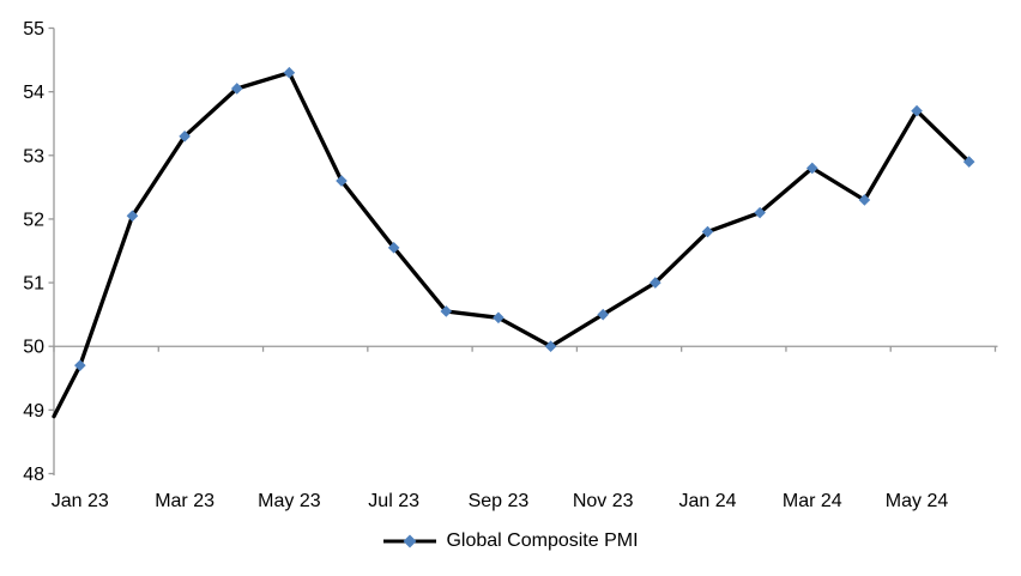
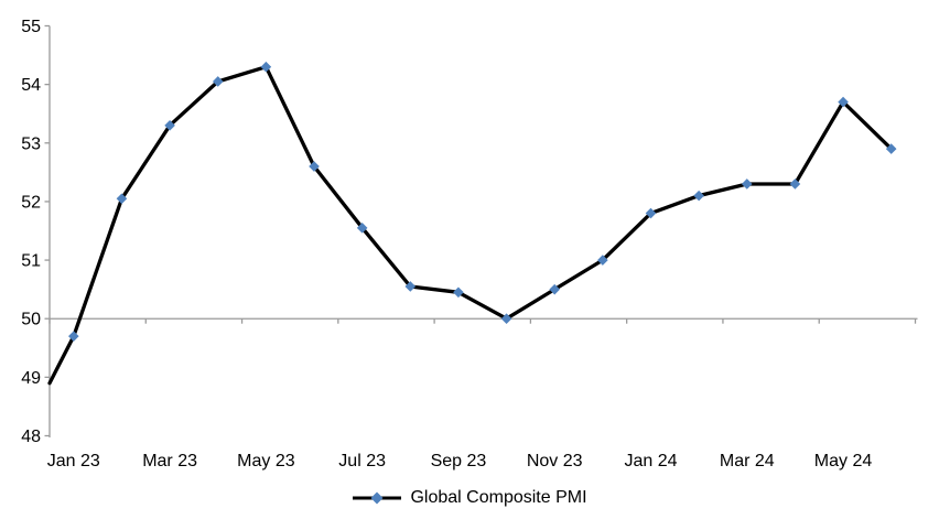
Mar 24: 52.8 -> 52.3
